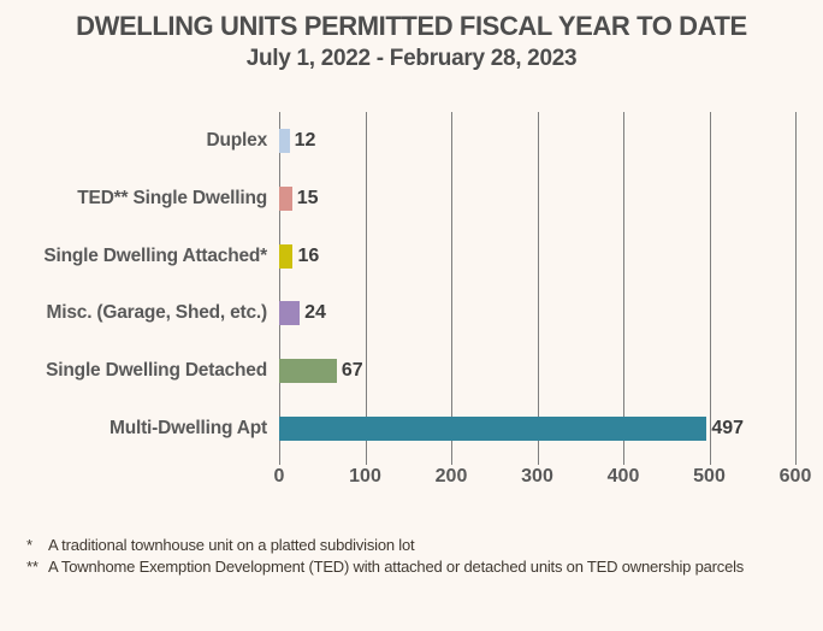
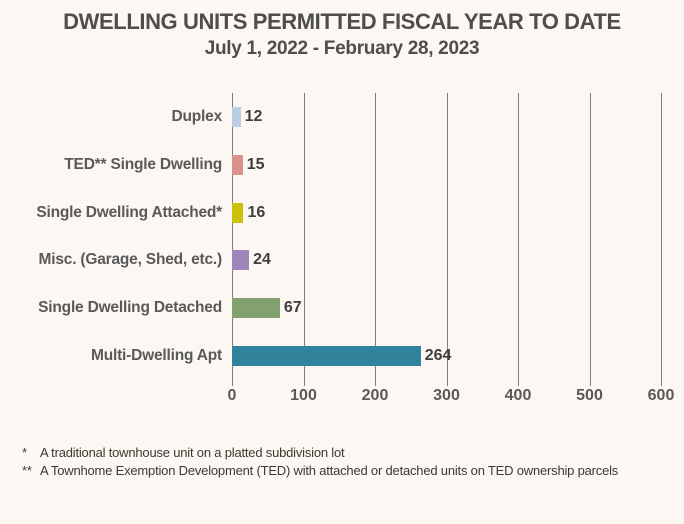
Multi-Dwelling Apt: 497 -> 264
